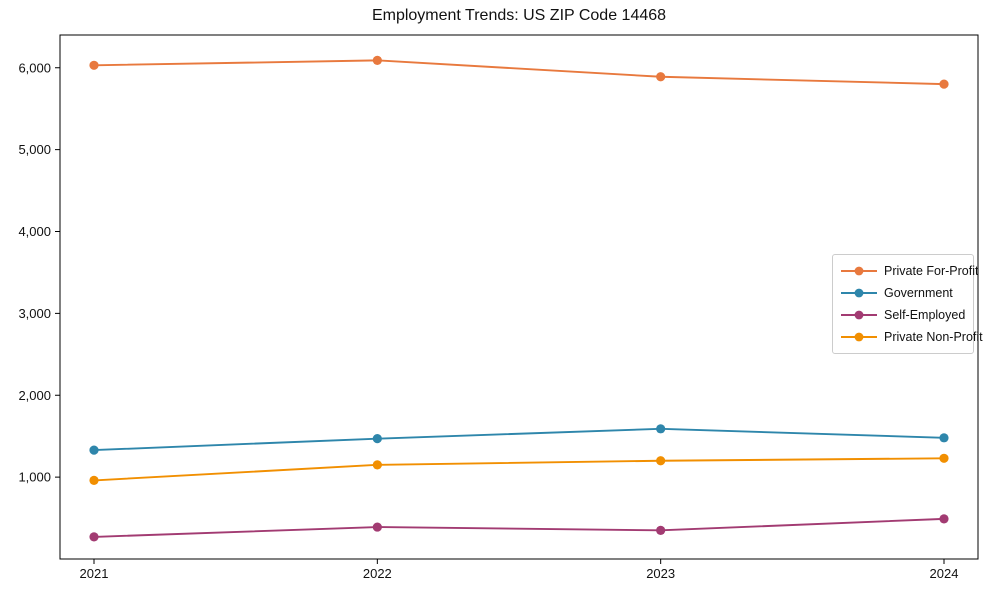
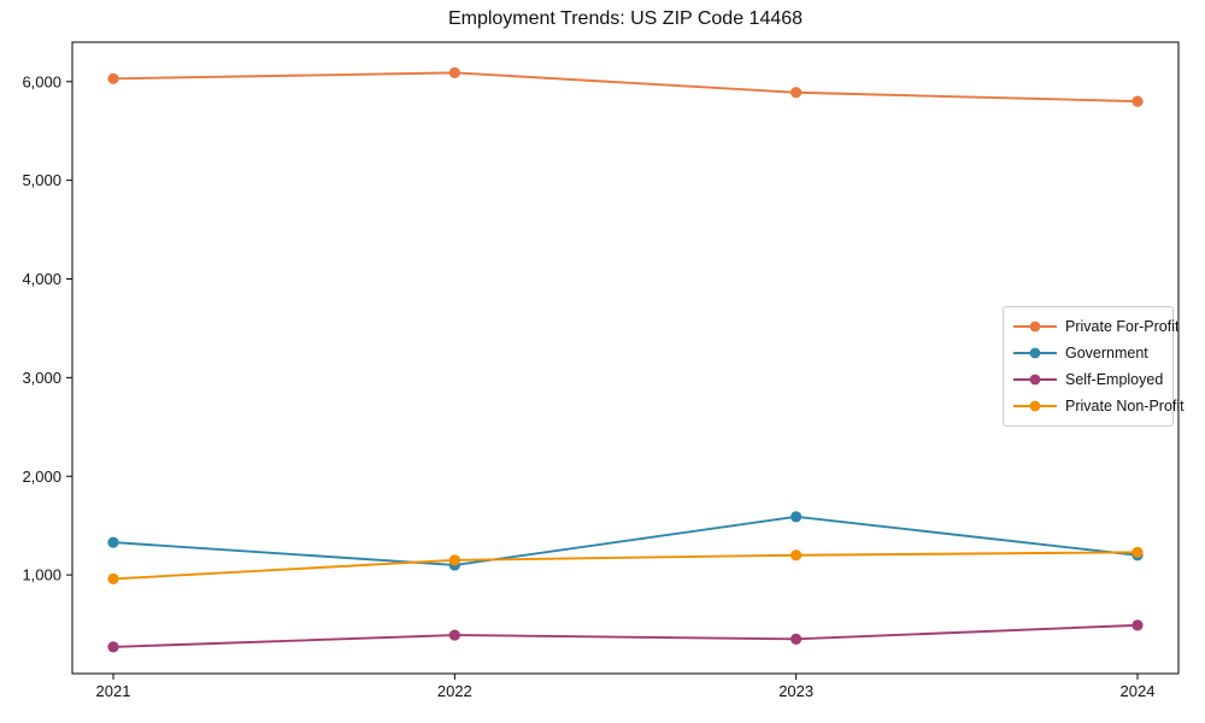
Government/2022: 1500 -> 1100
Government/2024: 1500 -> 1200
